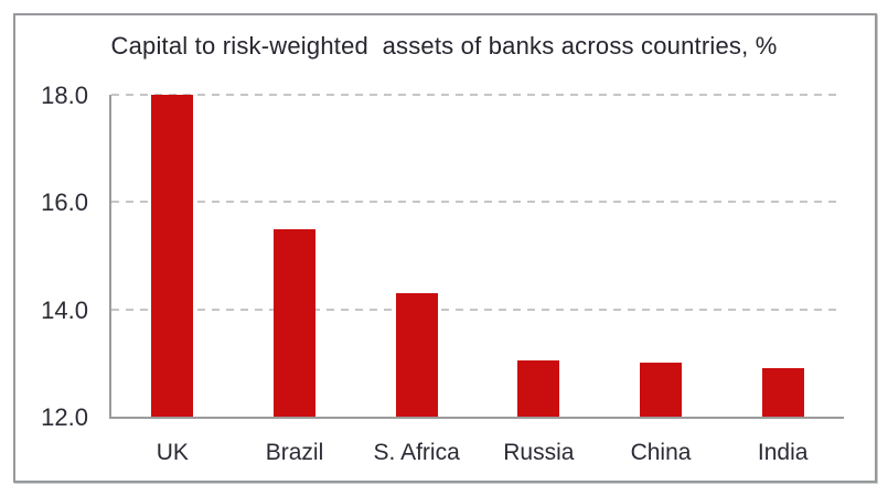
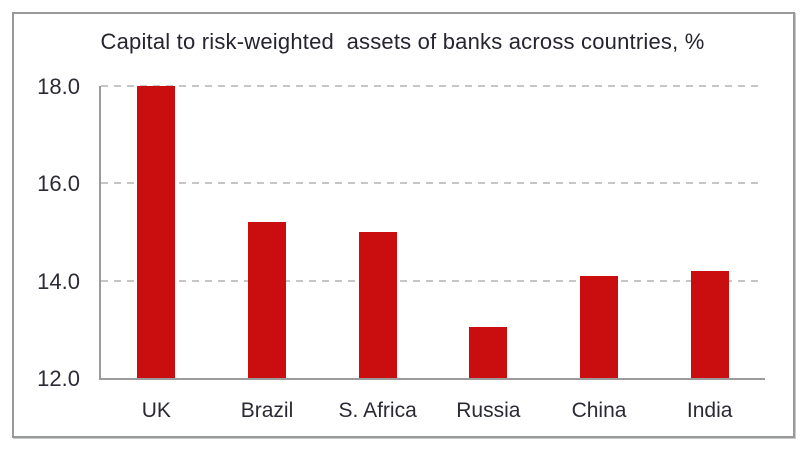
Brazil: 15.5 -> 15.2
S. Africa: 14.3 -> 15.0
China: 13.0 -> 14.1
India: 12.9 -> 14.2
